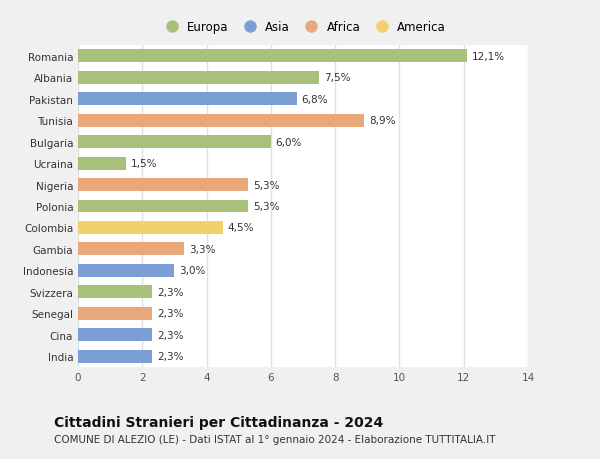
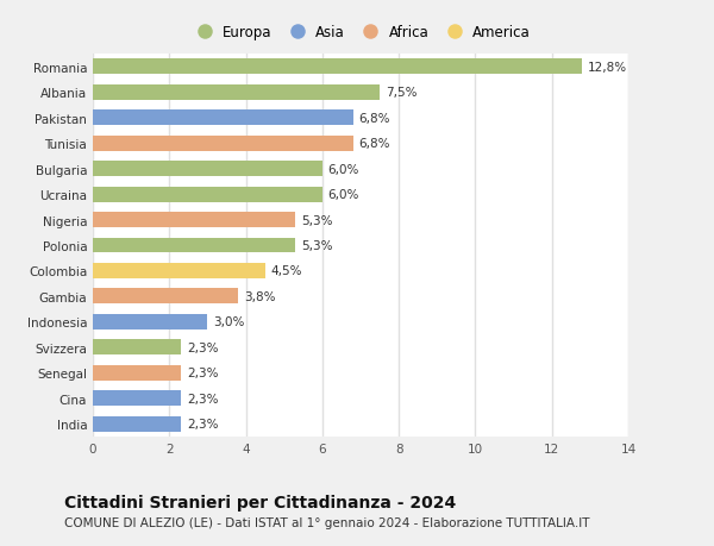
Romania: 12,1% -> 12,8%
Tunisia: 8,9% -> 6,8%
Ucraina: 1,5% -> 6,0%
Gambia: 3,3% -> 3,8%
